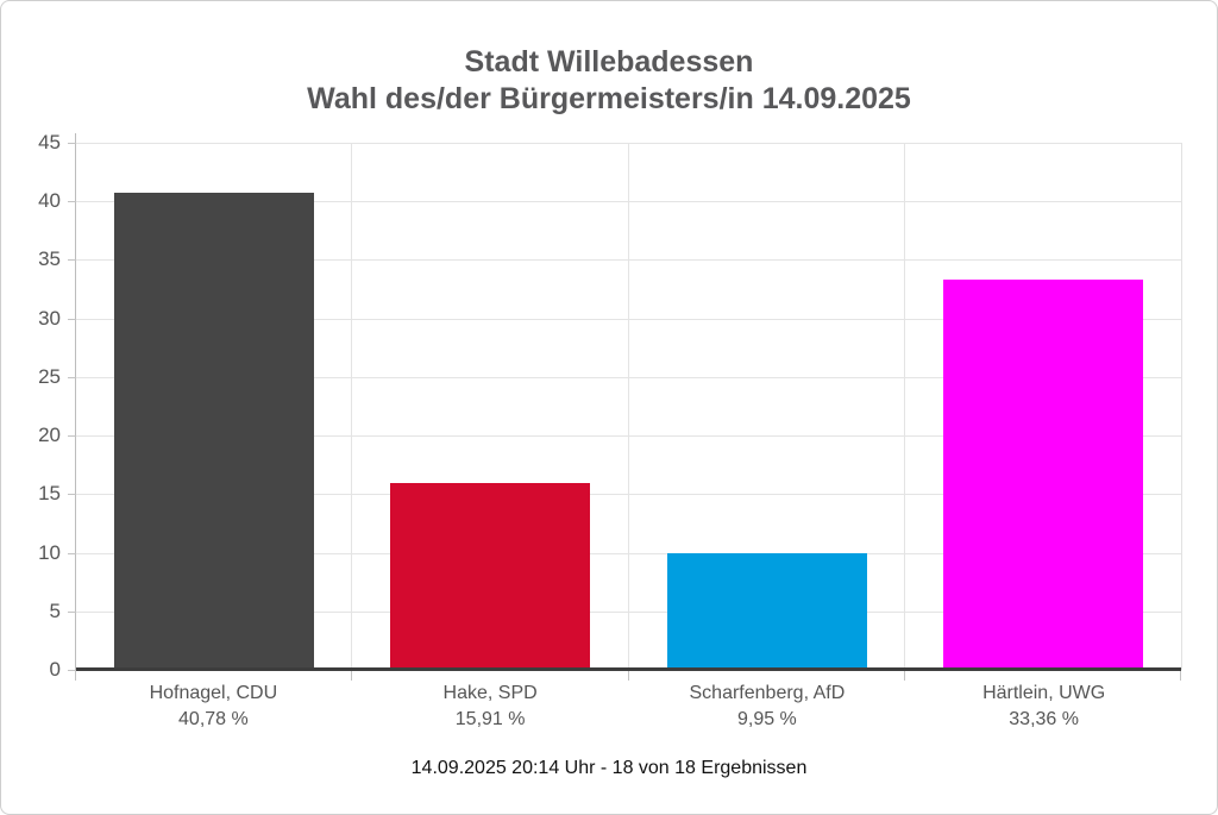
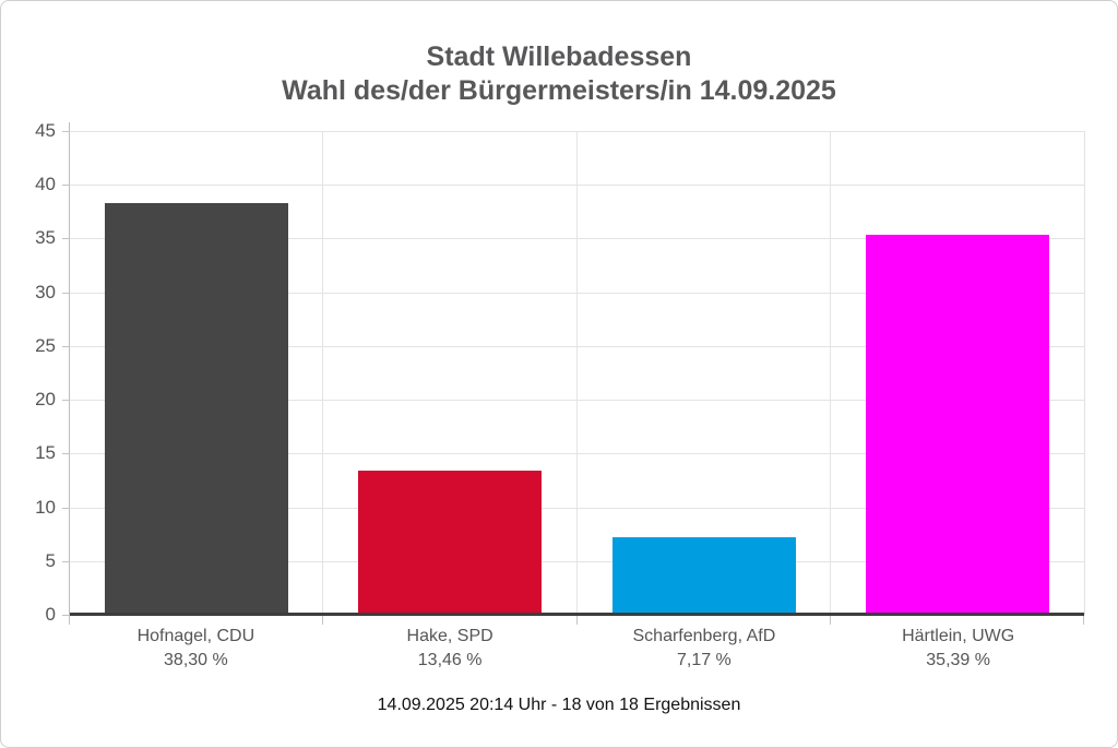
Hofnagel, CDU: 40,78 -> 38,30
Hake, SPD: 15,91 -> 13,46
Scharfenberg, AfD: 9,95 -> 7,17
Härtlein, UWG: 33,36 -> 35,39
